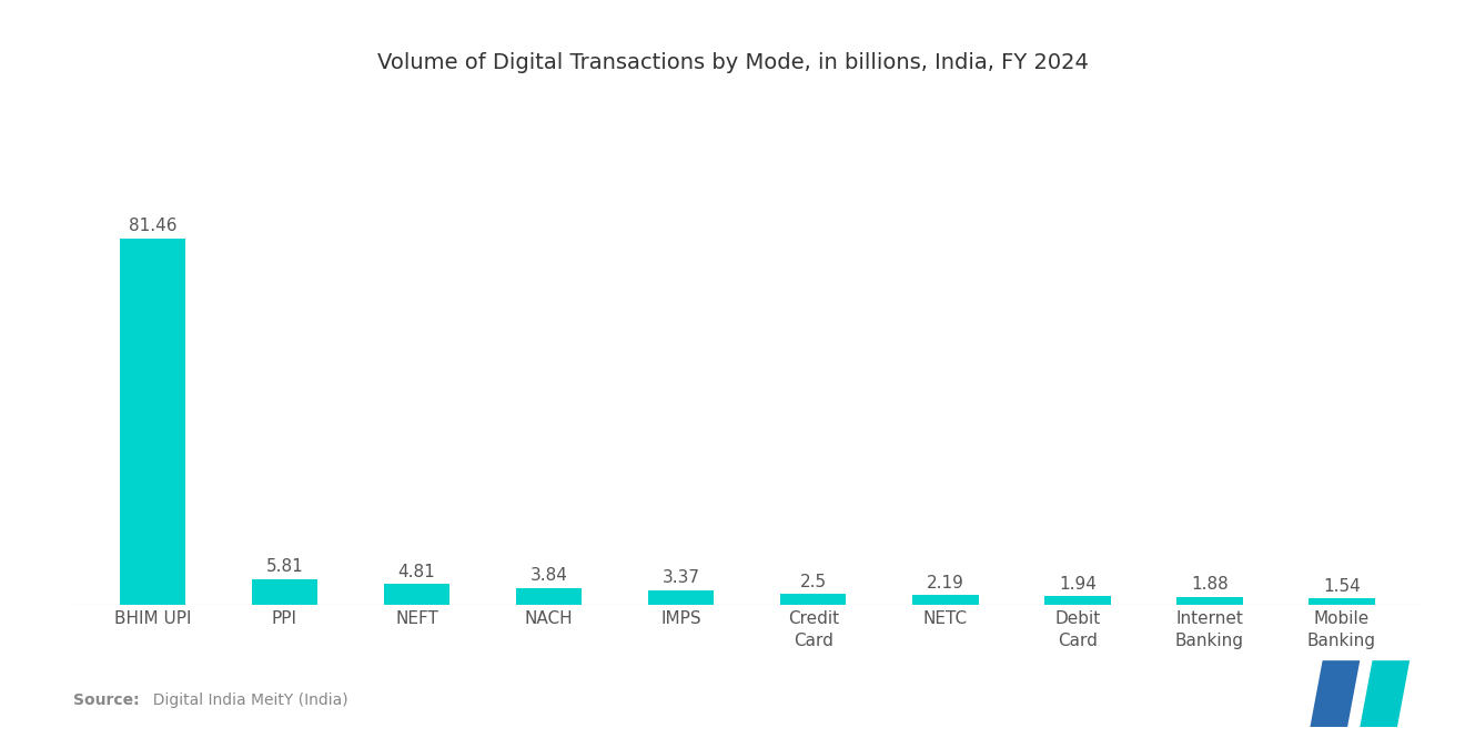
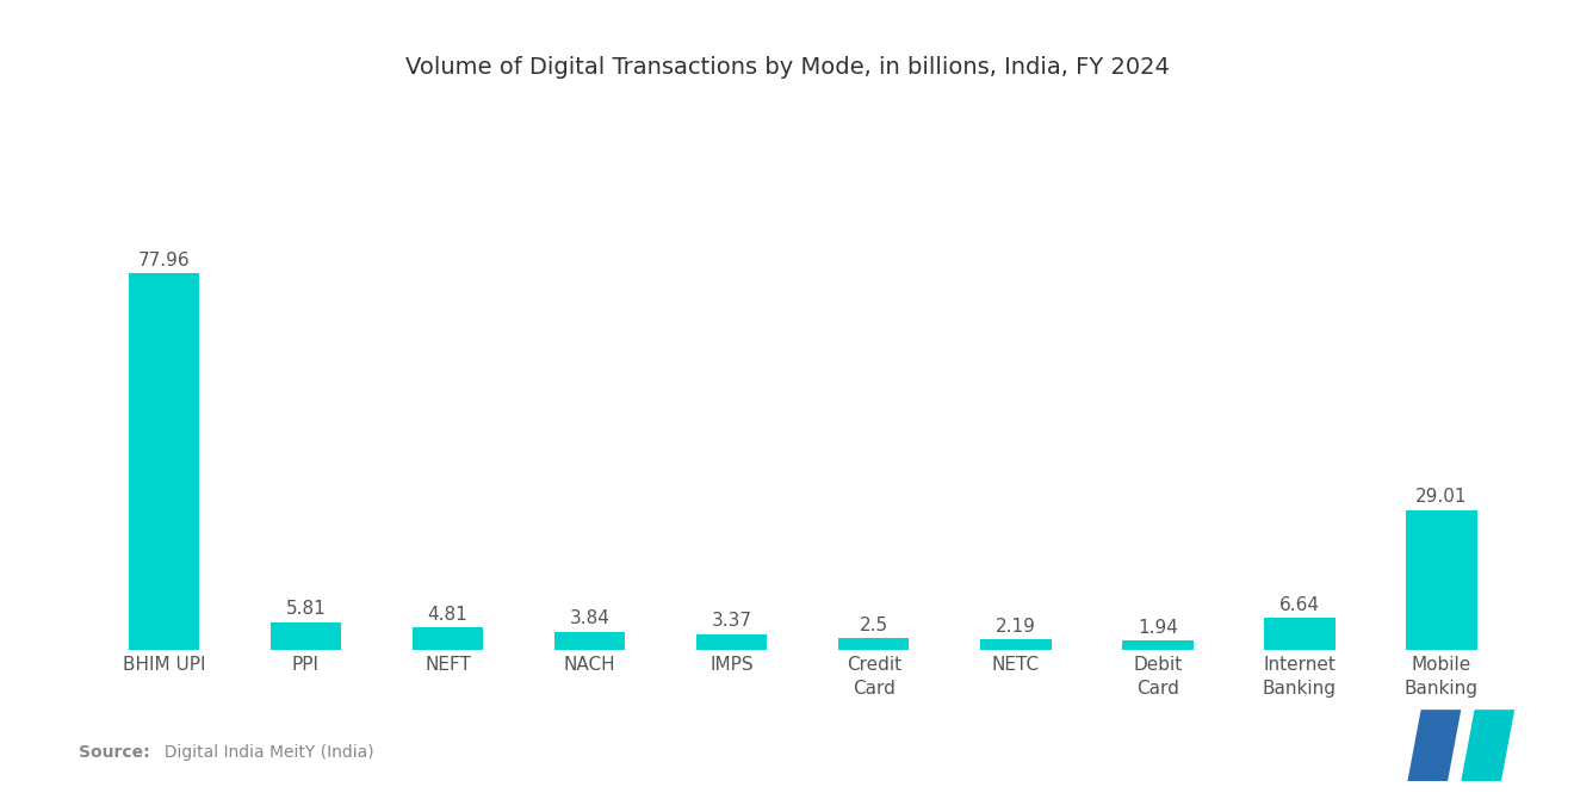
BHIM UPI: 81.46 -> 77.96
Internet Banking: 1.88 -> 6.64
Mobile Banking: 1.54 -> 29.01
